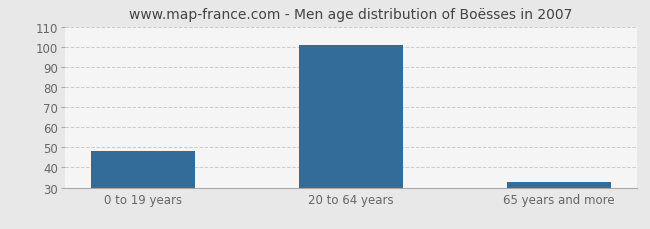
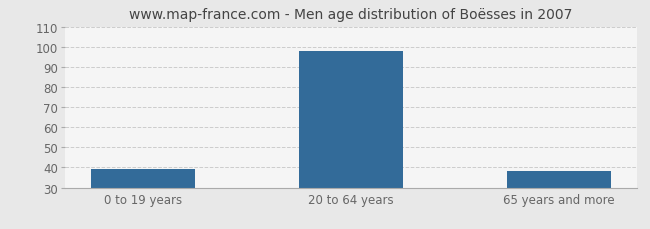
0 to 19 years: 48 -> 39
20 to 64 years: 101 -> 98
65 years and more: 33 -> 38
